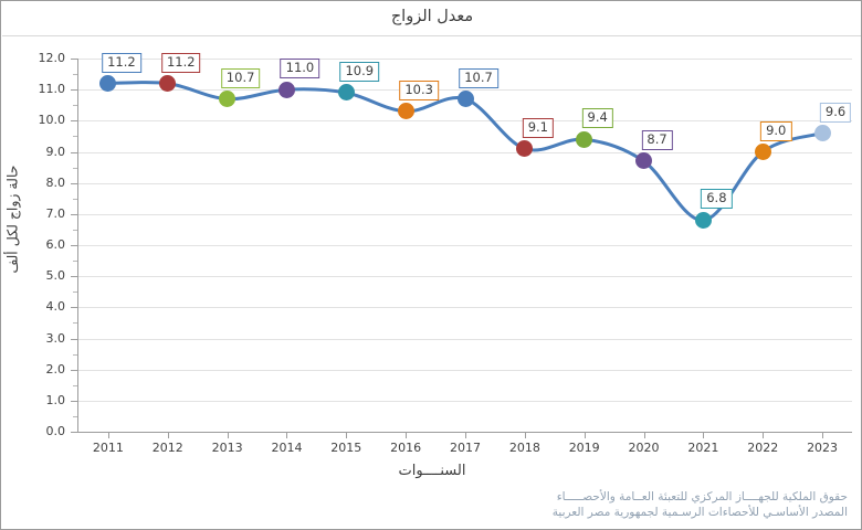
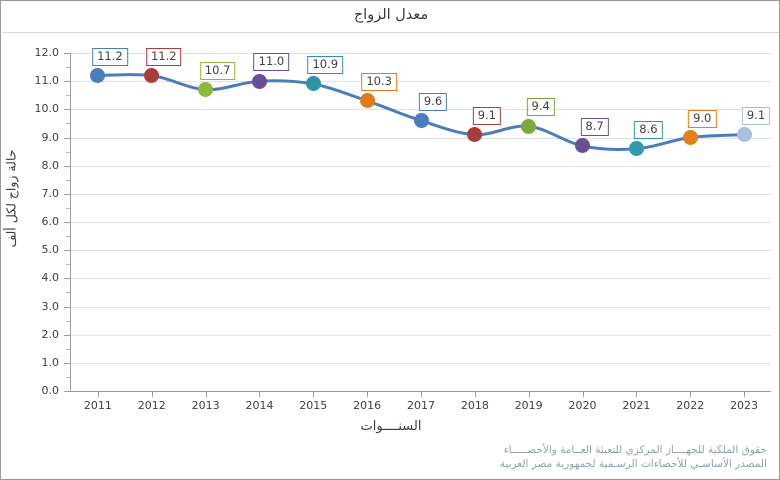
2017: 10.7 -> 9.6
2021: 6.8 -> 8.6
2023: 9.6 -> 9.1
